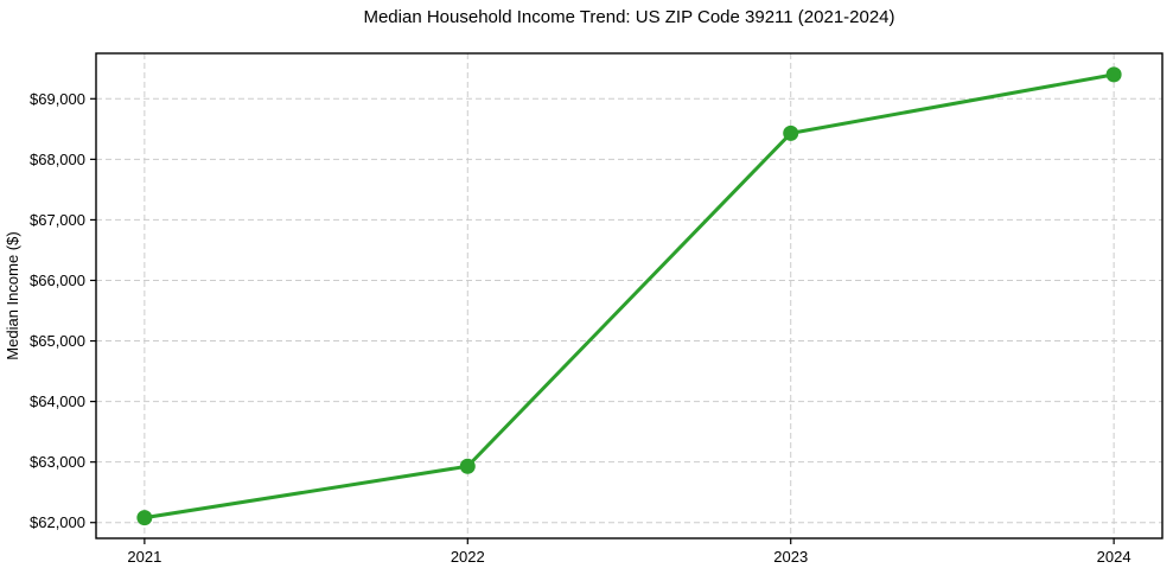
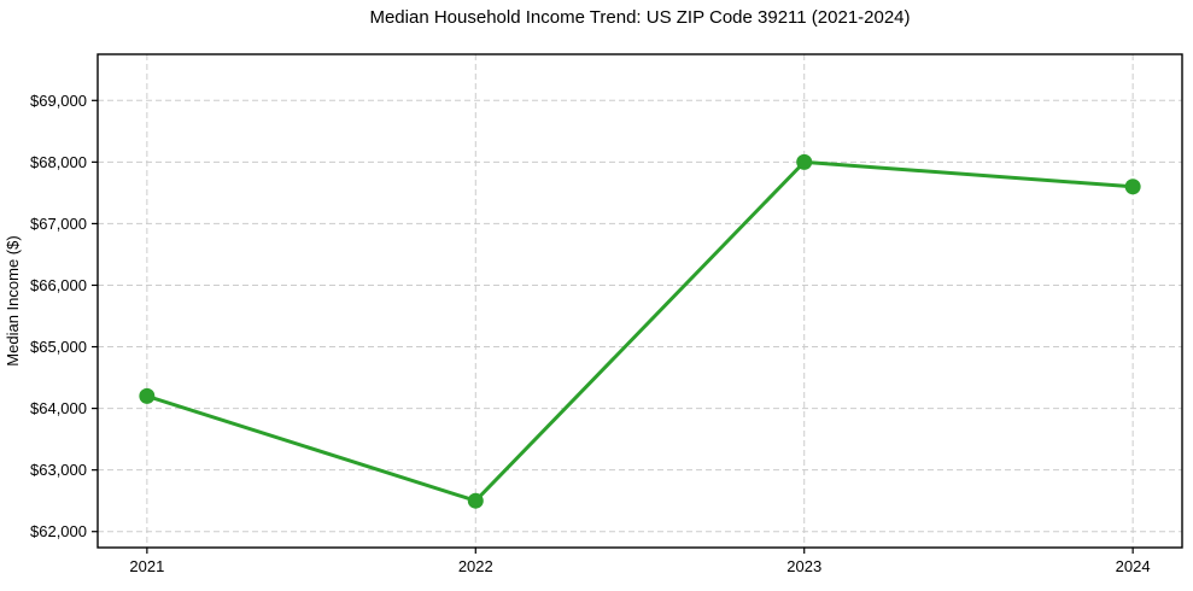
2021: $62100 -> $64200
2022: $62900 -> $62500
2023: $68400 -> $68000
2024: $69400 -> $67600
